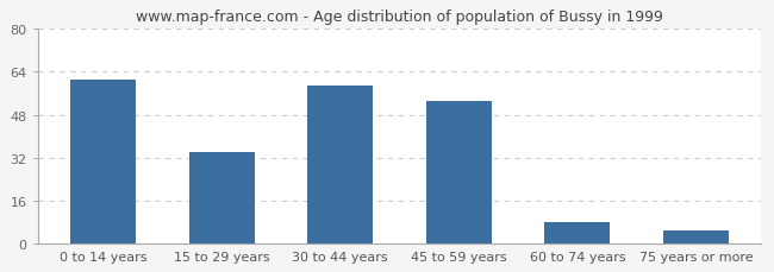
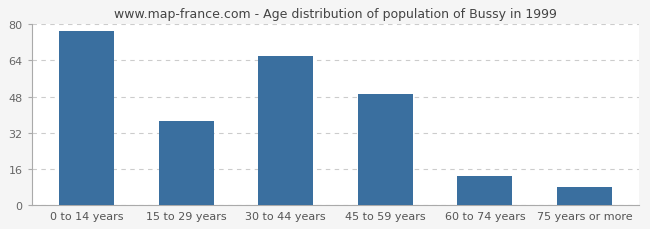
0 to 14 years: 61 -> 77
15 to 29 years: 34 -> 37
30 to 44 years: 59 -> 66
45 to 59 years: 53 -> 49
60 to 74 years: 8 -> 13
75 years or more: 5 -> 8
